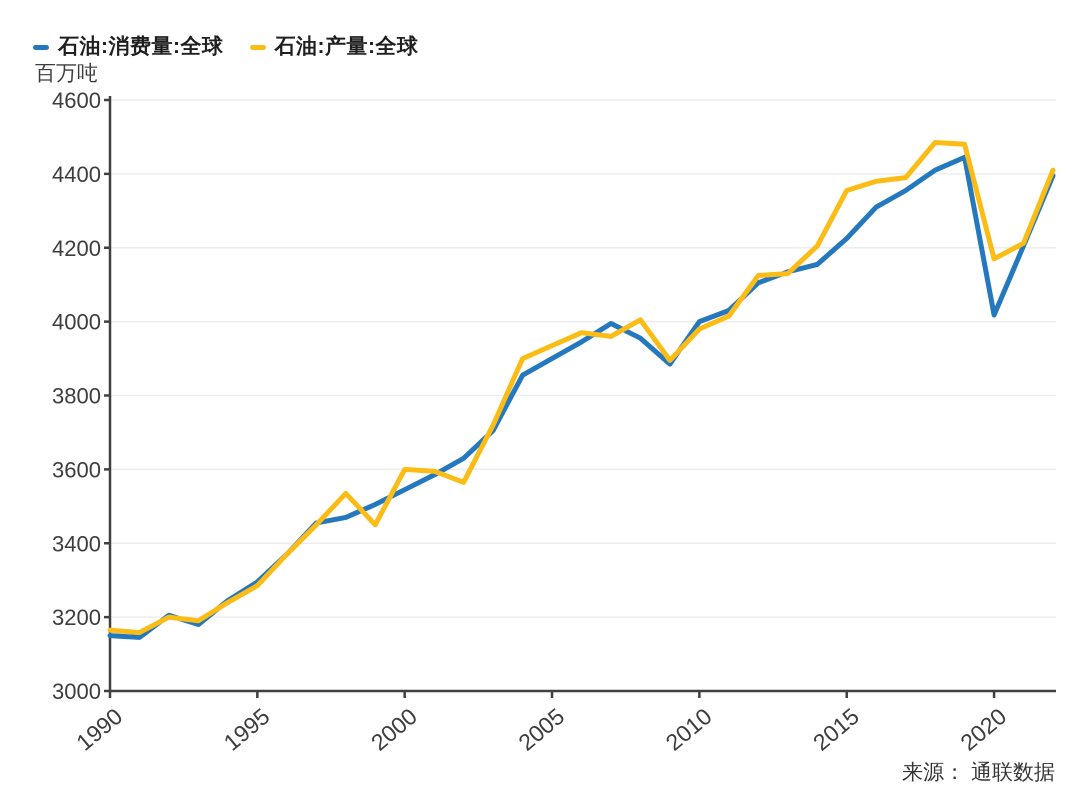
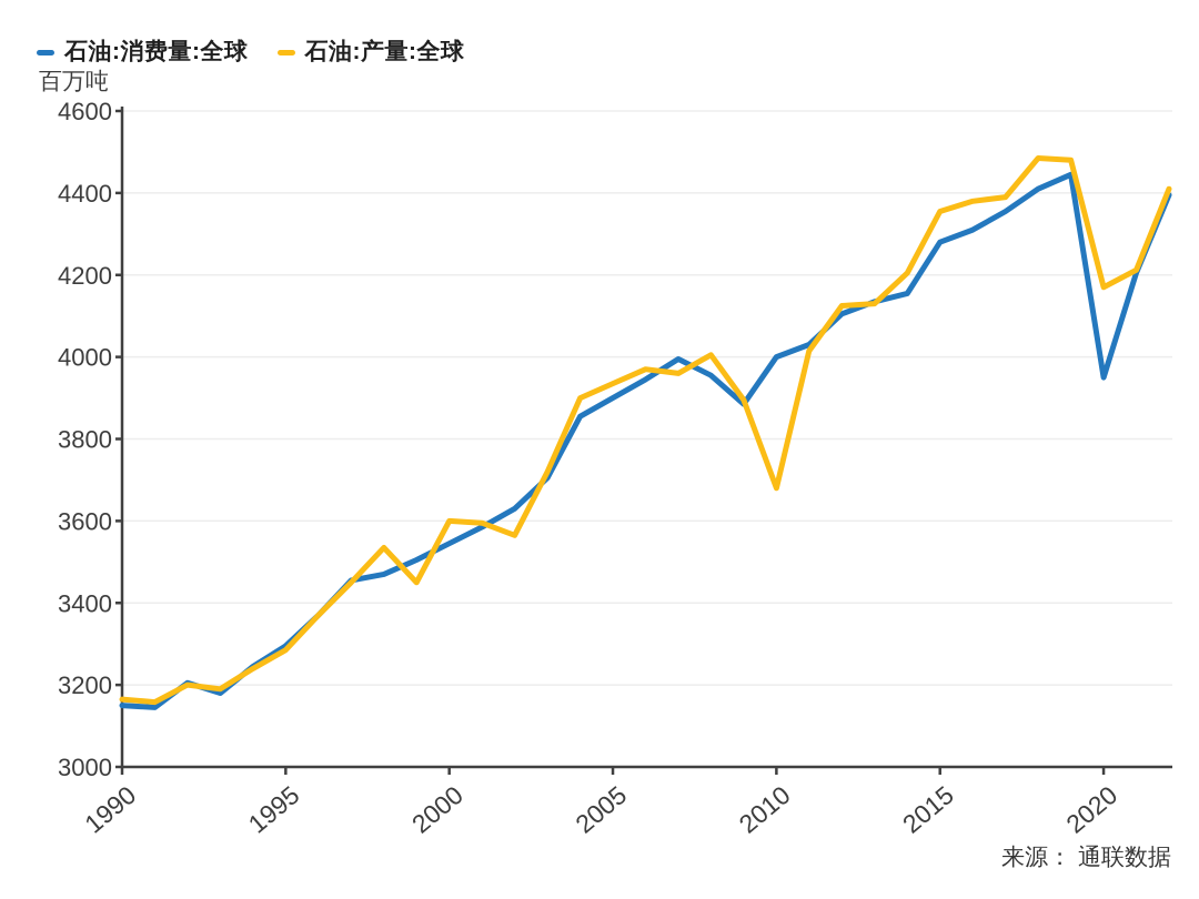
石油:产量:全球/2010: 3980 -> 3680
石油:消费量:全球/2015: 4220 -> 4280
石油:消费量:全球/2020: 4020 -> 3950
